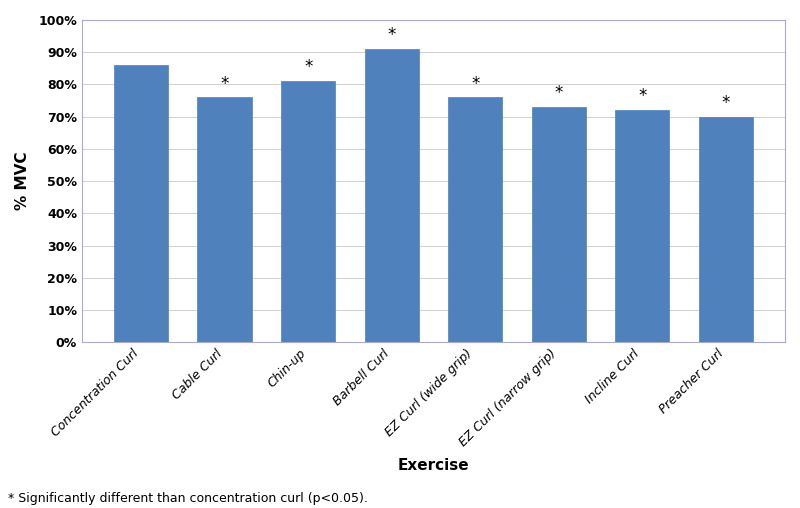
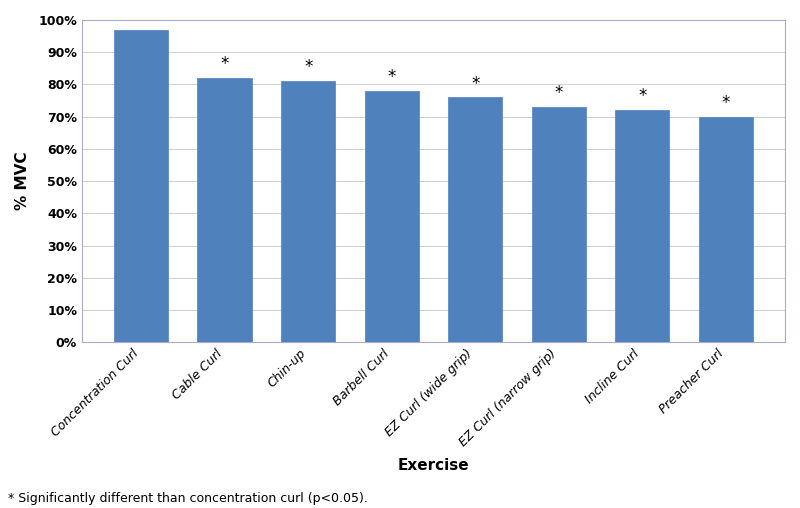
Concentration Curl: 86% -> 97%
Cable Curl: 76% -> 82%
Barbell Curl: 91% -> 78%
